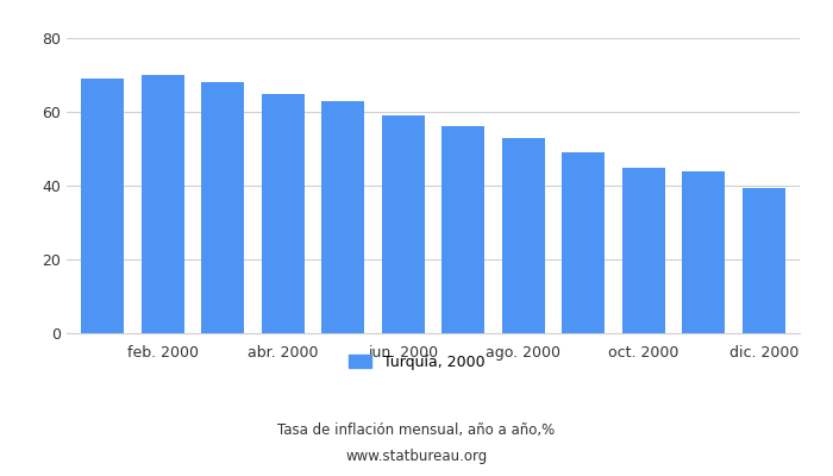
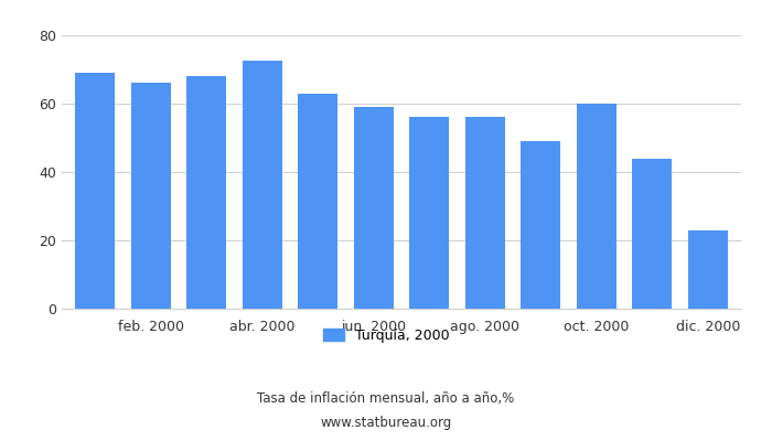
feb. 2000: 70.0 -> 66.0
abr. 2000: 65.0 -> 72.5
ago. 2000: 53.0 -> 56.0
oct. 2000: 45.0 -> 60.0
dic. 2000: 39.5 -> 23.0
